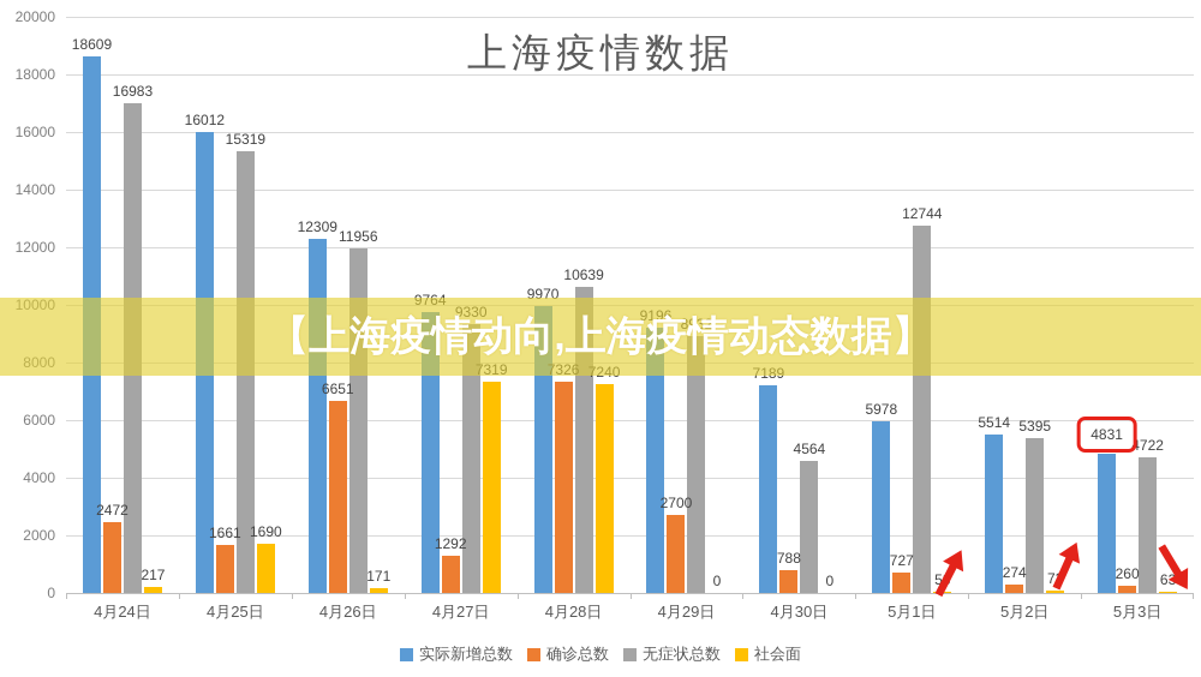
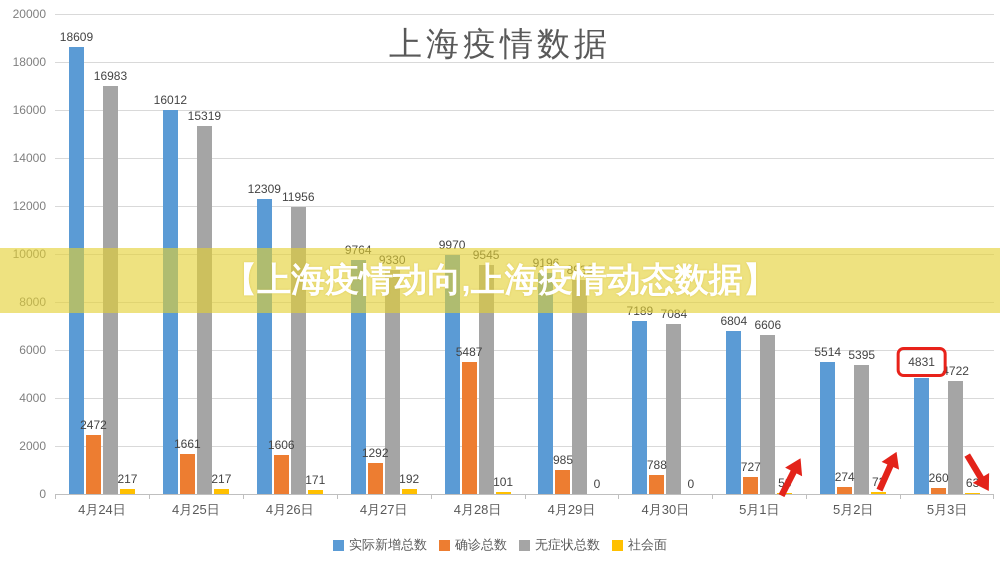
社会面/4月25日: 1690 -> 217
确诊总数/4月26日: 6651 -> 1606
社会面/4月27日: 7319 -> 192
确诊总数/4月28日: 7326 -> 5487
无症状总数/4月28日: 10639 -> 9545
社会面/4月28日: 7240 -> 101
确诊总数/4月29日: 2700 -> 985
无症状总数/4月30日: 4564 -> 7084
实际新增总数/5月1日: 5978 -> 6804
无症状总数/5月1日: 12744 -> 6606
